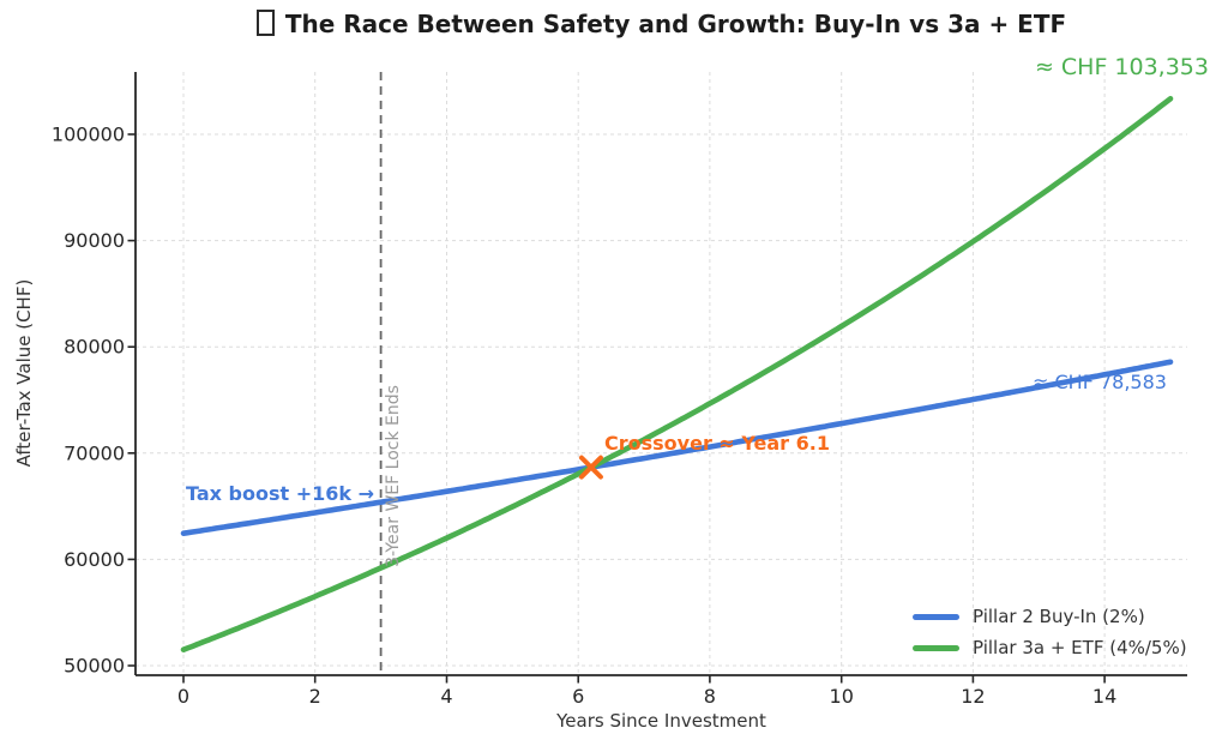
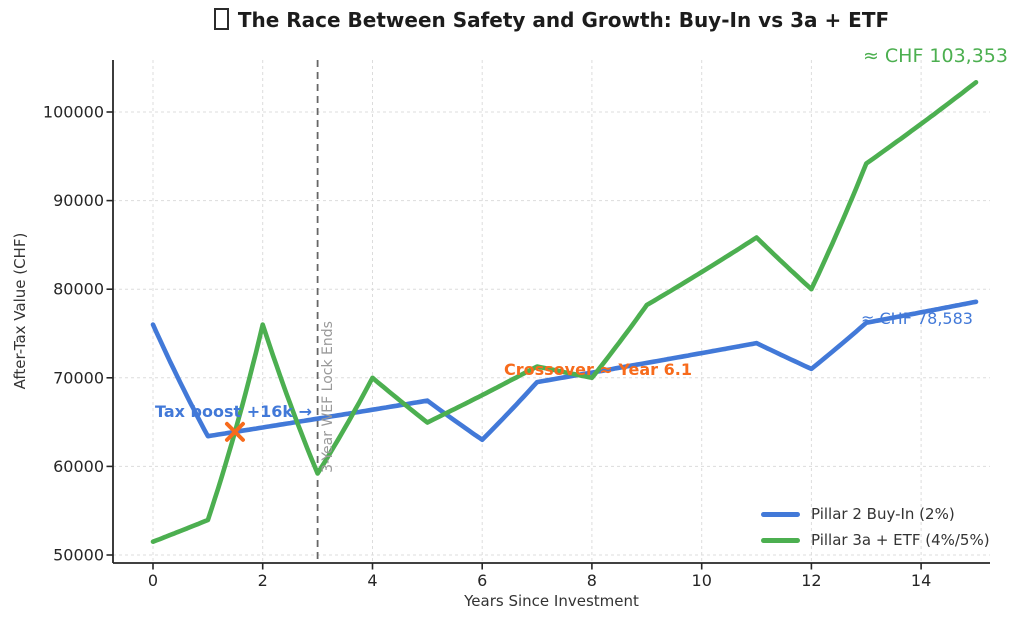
Pillar 2 Buy-In (2%)/0: 62000 -> 76000
Pillar 3a + ETF (4%/5%)/2: 57000 -> 76000
Pillar 3a + ETF (4%/5%)/4: 62000 -> 70000
Pillar 2 Buy-In (2%)/6: 68000 -> 63000
Pillar 3a + ETF (4%/5%)/8: 75000 -> 70000
Pillar 2 Buy-In (2%)/12: 75000 -> 71000
Pillar 3a + ETF (4%/5%)/12: 90000 -> 80000
